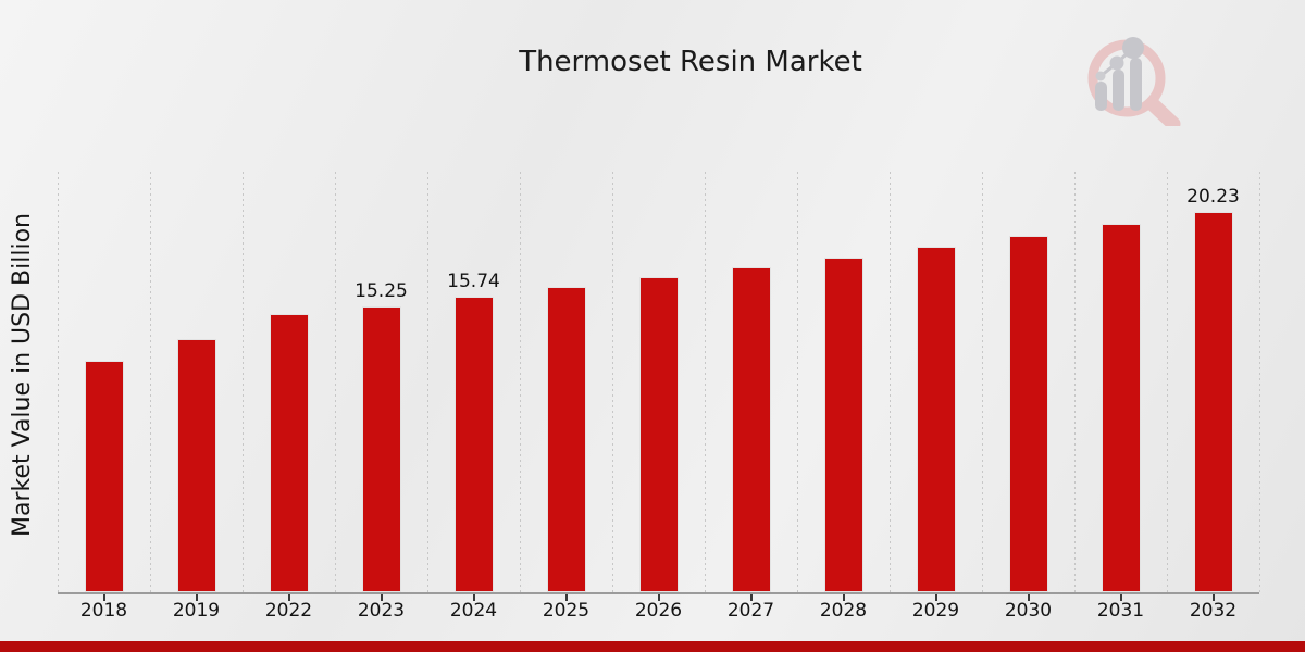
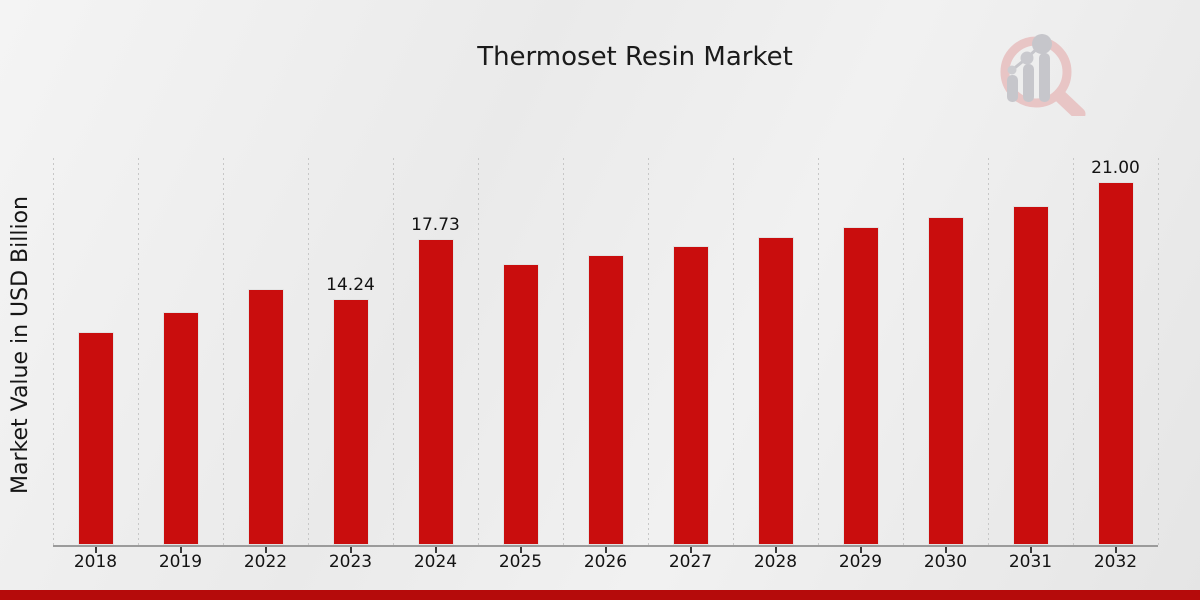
2023: 15.25 -> 14.24
2024: 15.74 -> 17.73
2032: 20.23 -> 21.00
